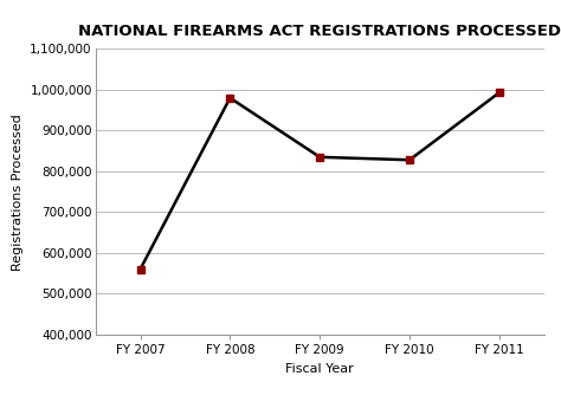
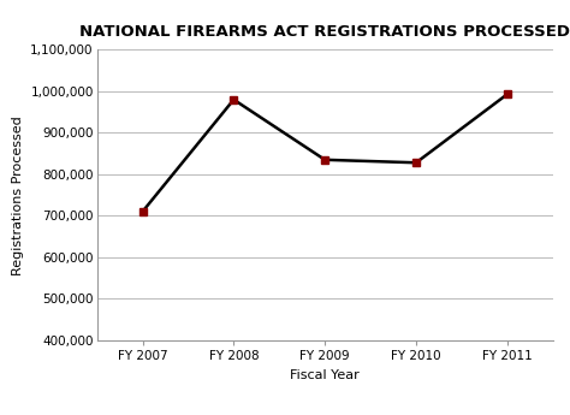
FY 2007: 560,000 -> 710,000
